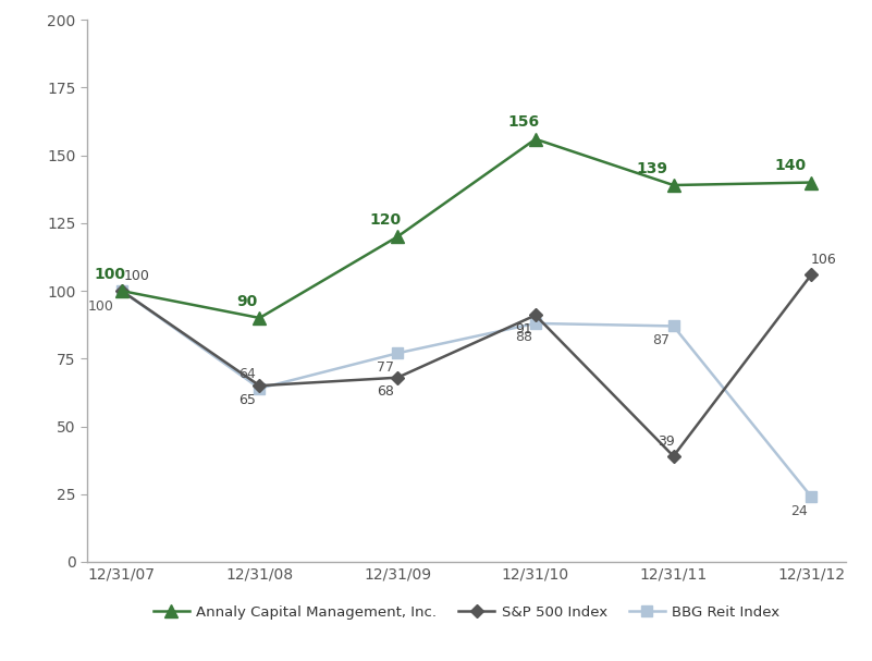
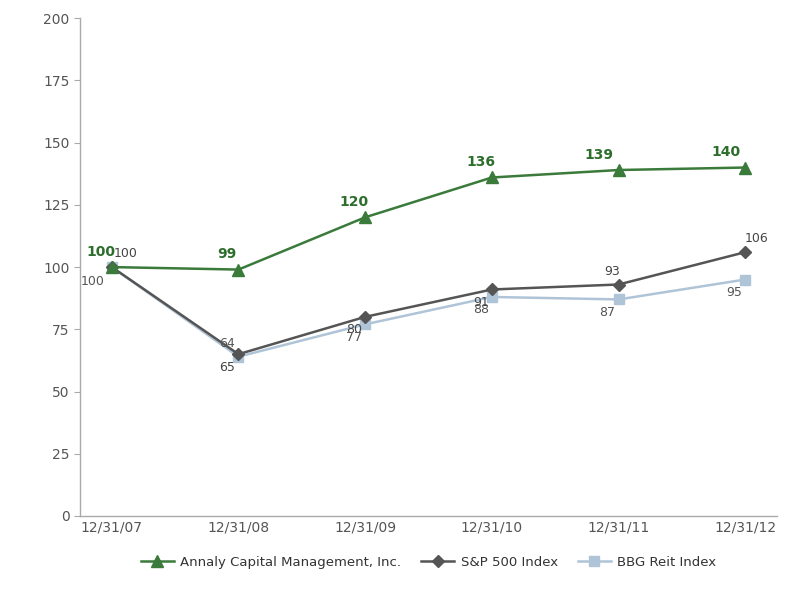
Annaly Capital Management, Inc./12/31/08: 90 -> 99
S&P 500 Index/12/31/09: 68 -> 80
Annaly Capital Management, Inc./12/31/10: 156 -> 136
S&P 500 Index/12/31/11: 39 -> 93
BBG Reit Index/12/31/12: 24 -> 95
